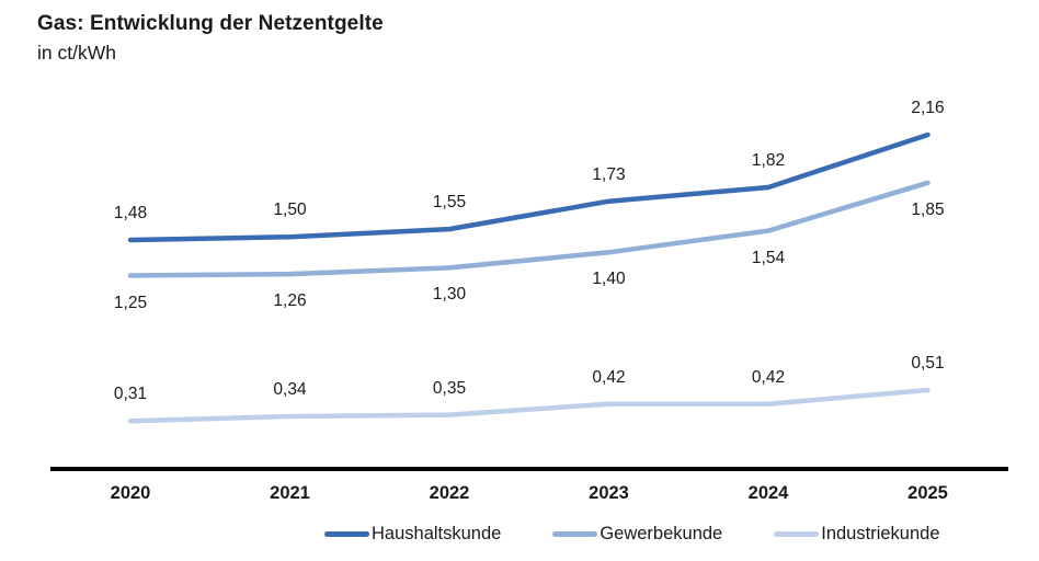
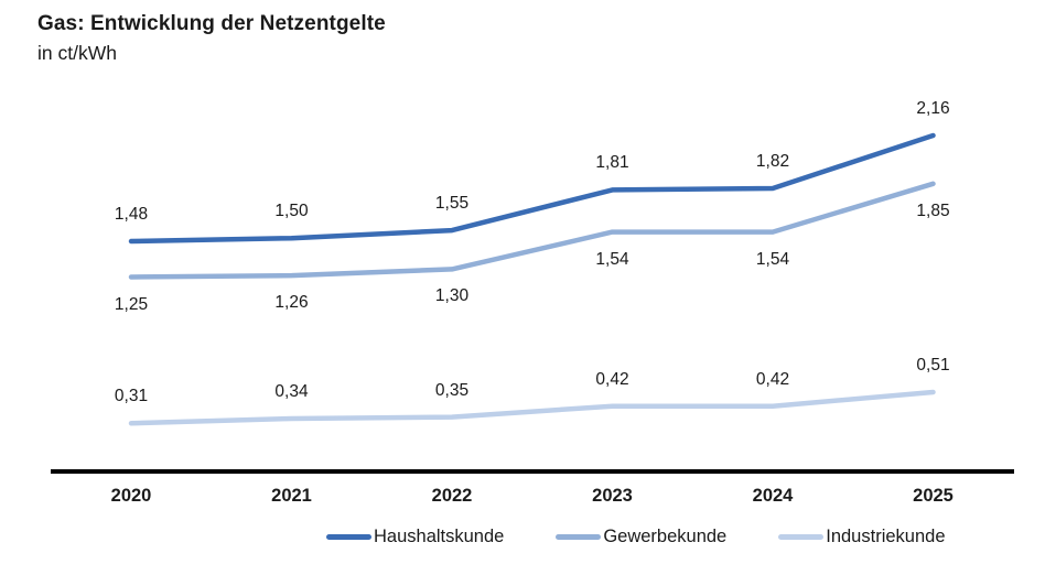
Haushaltskunde/2023: 1,73 -> 1,81
Gewerbekunde/2023: 1,40 -> 1,54
